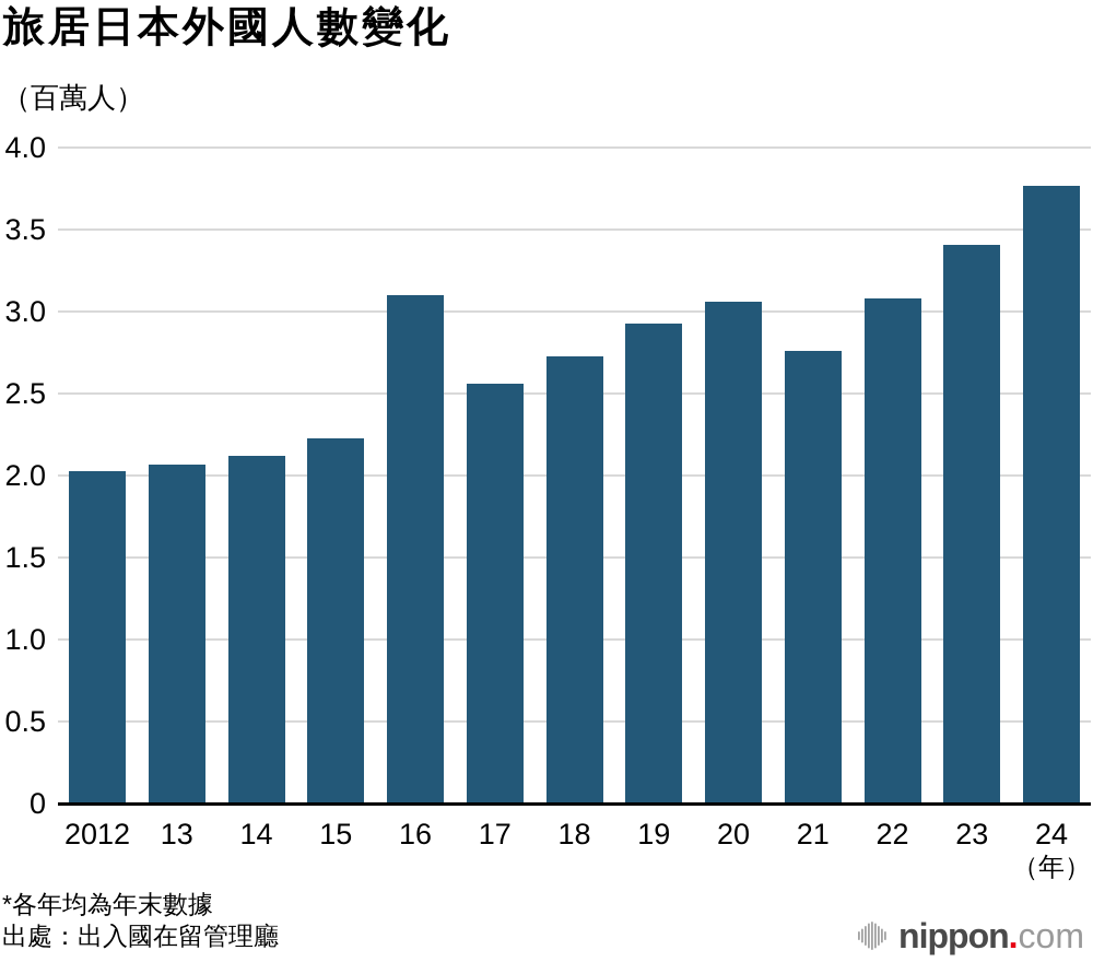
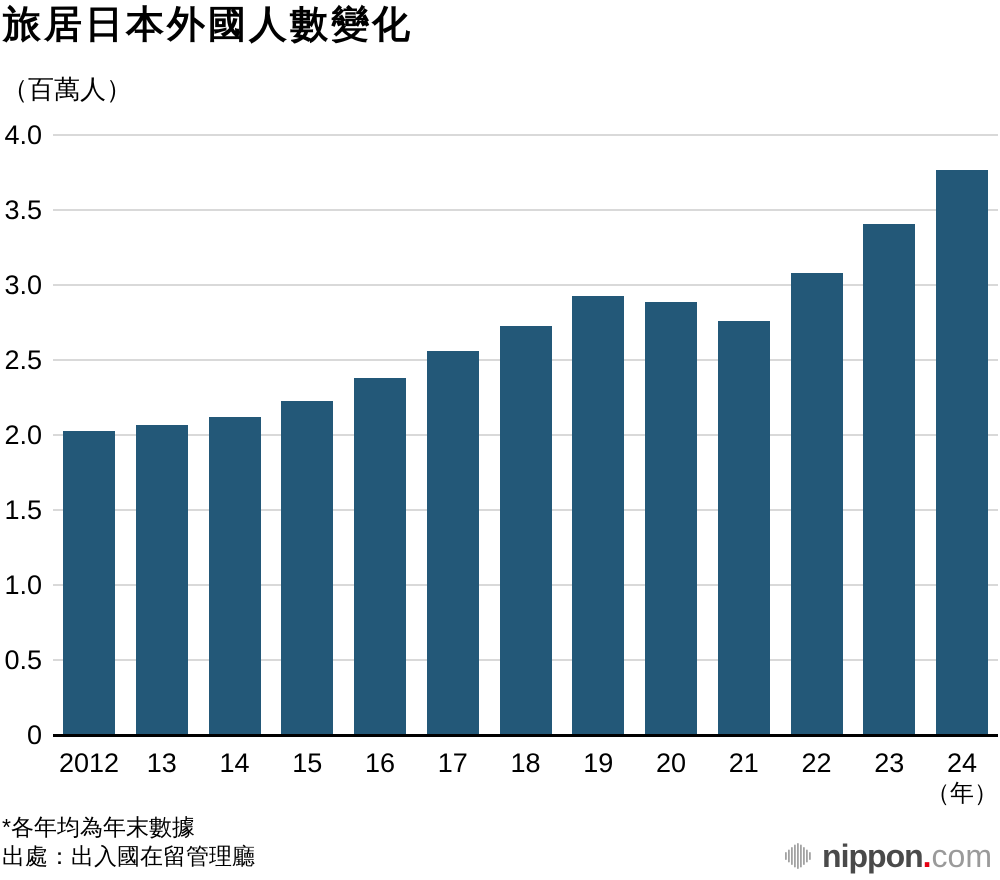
16: 3.10 -> 2.38
20: 3.06 -> 2.89
